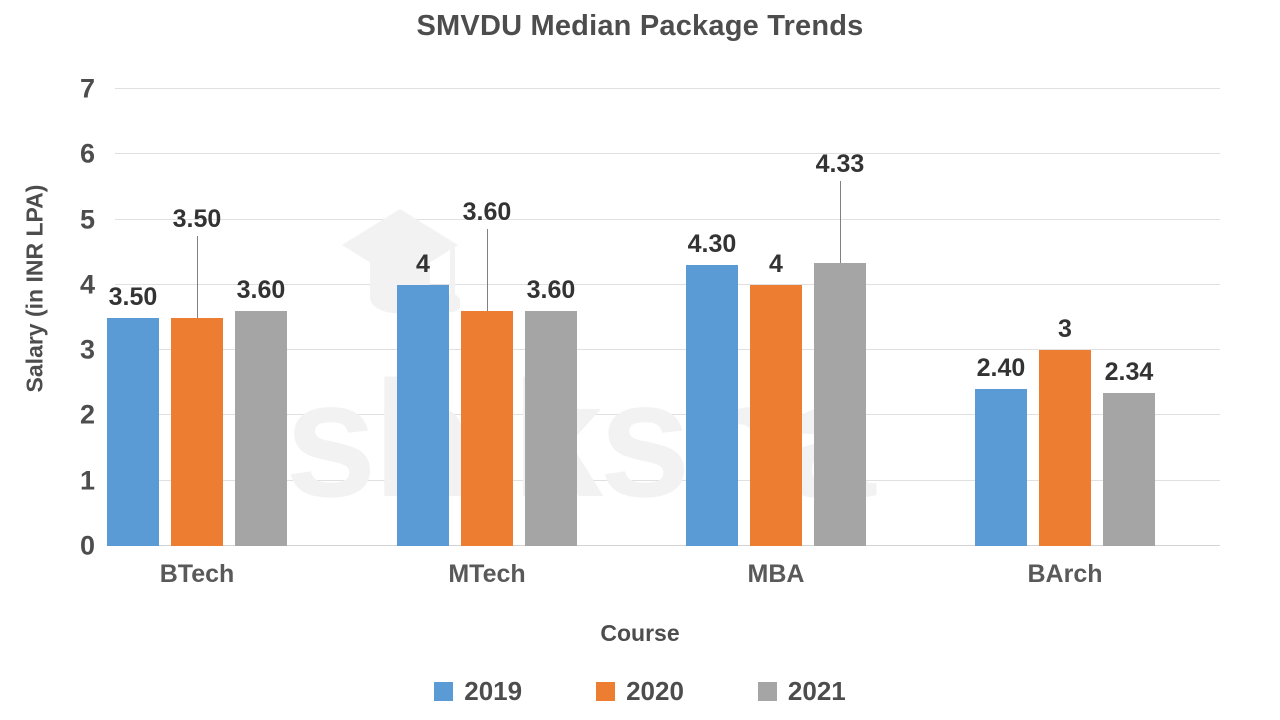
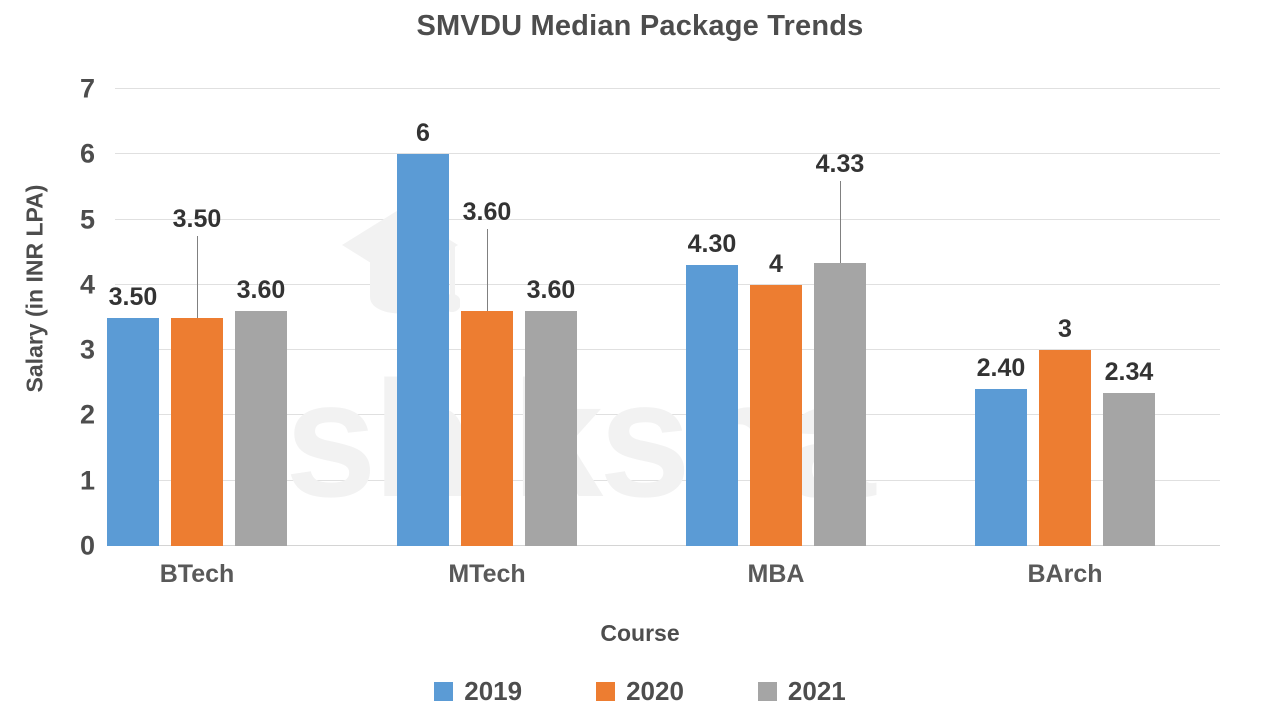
2019/MTech: 4 -> 6
